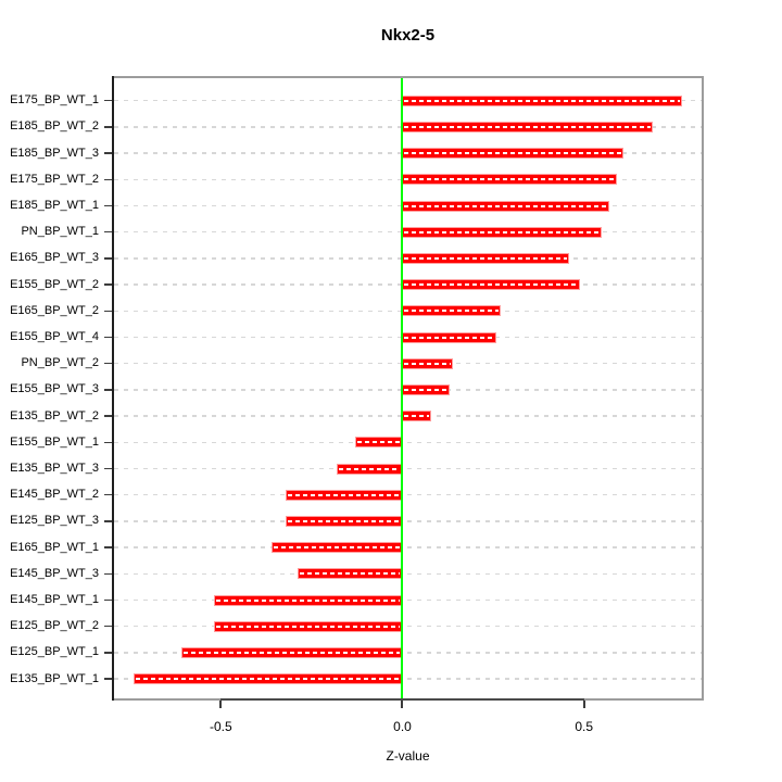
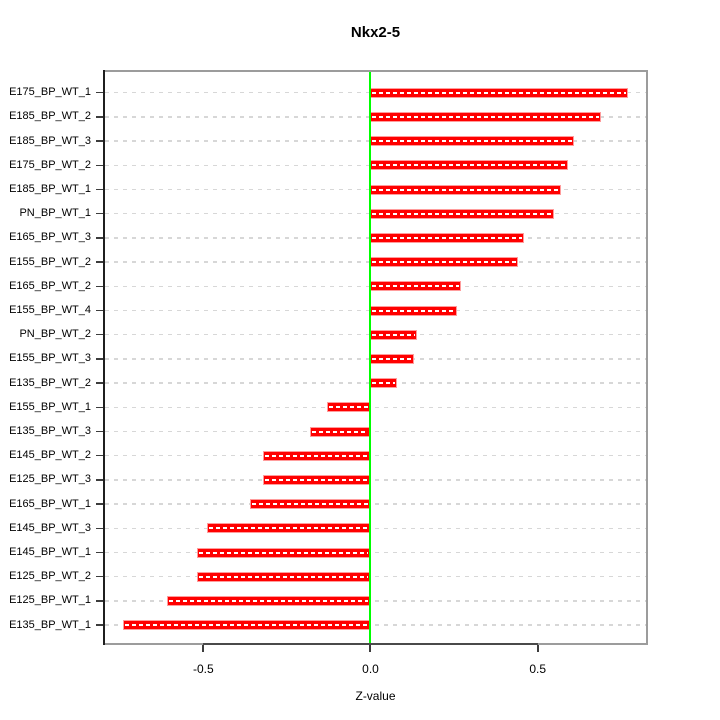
E155_BP_WT_2: 0.49 -> 0.44
E145_BP_WT_3: -0.29 -> -0.49
